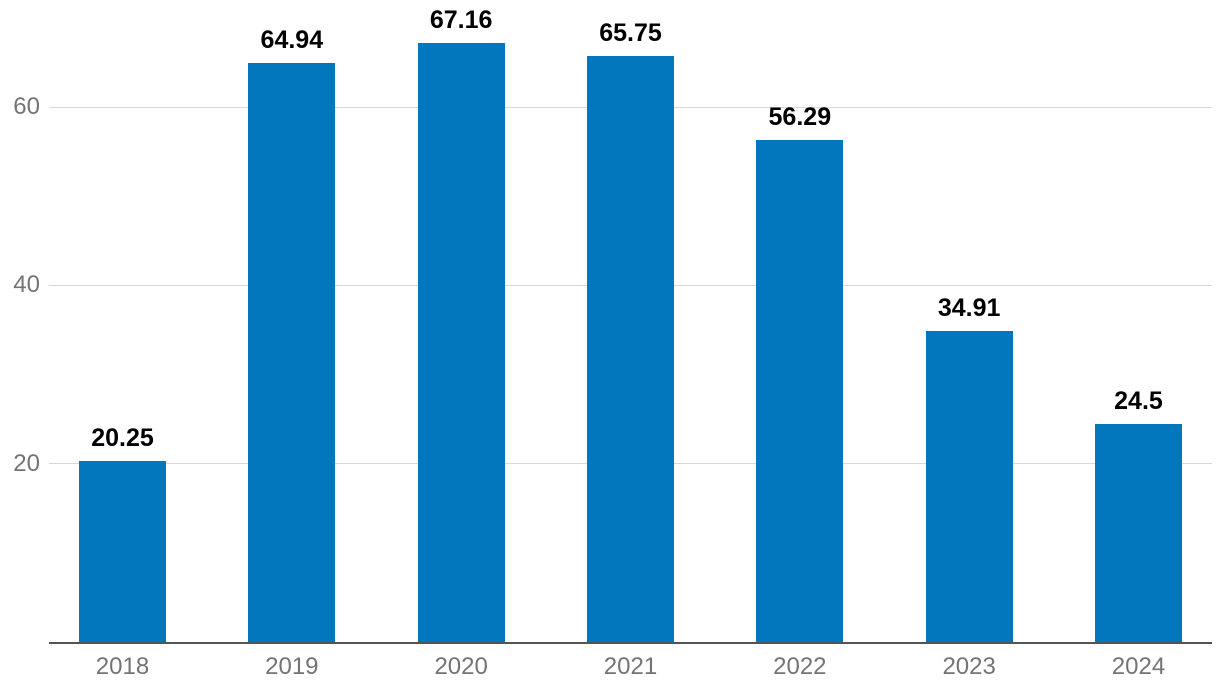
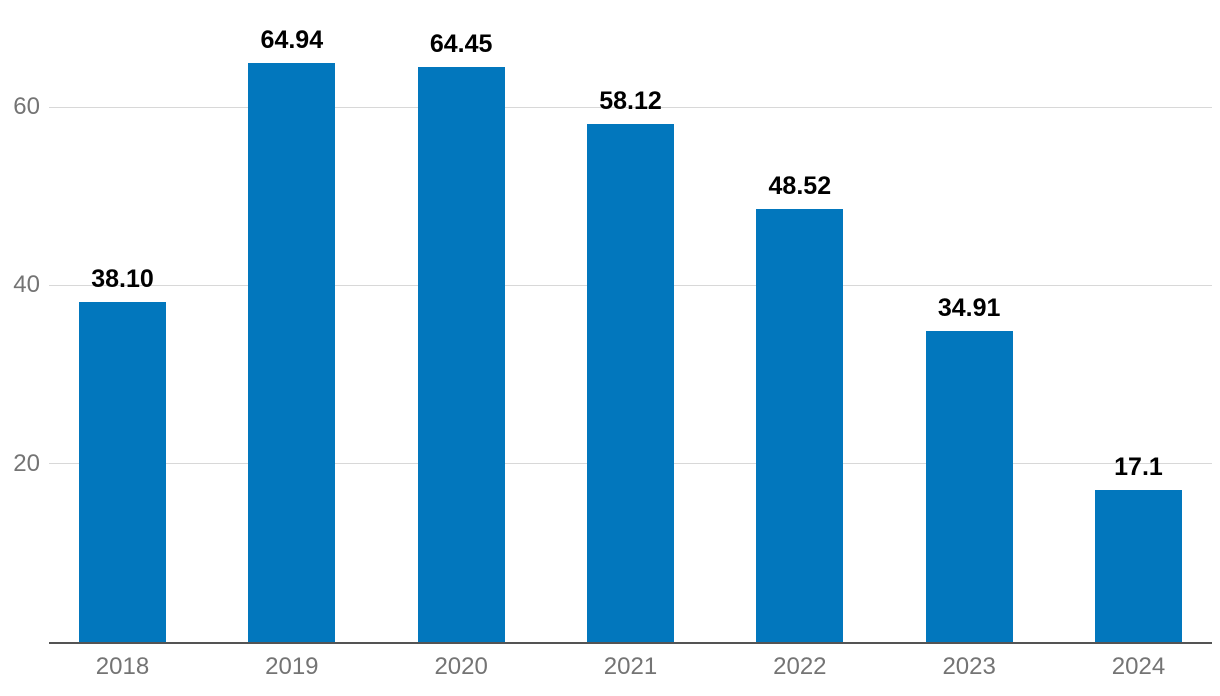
2018: 20.25 -> 38.10
2020: 67.16 -> 64.45
2021: 65.75 -> 58.12
2022: 56.29 -> 48.52
2024: 24.5 -> 17.1
